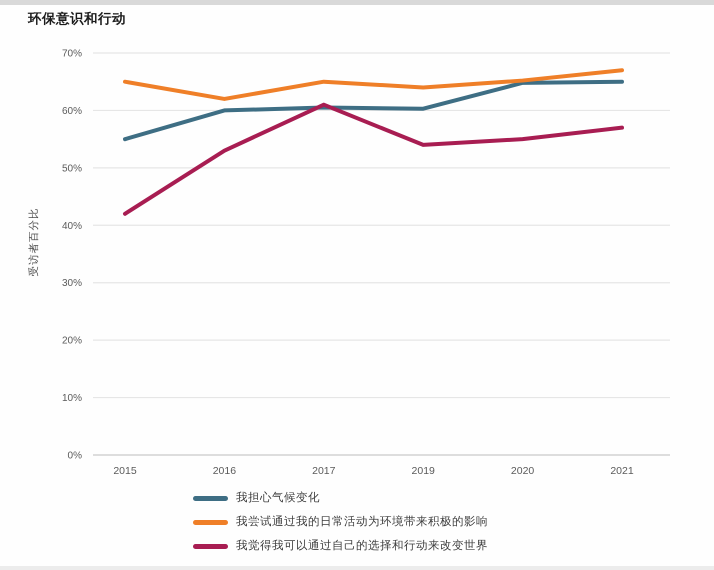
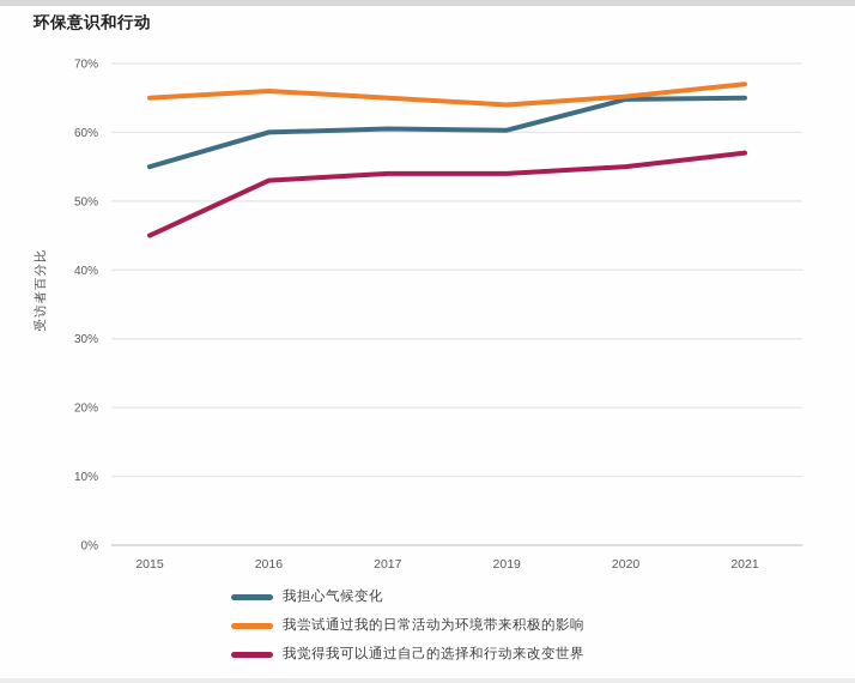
我觉得我可以通过自己的选择和行动来改变世界/2015: 42% -> 45%
我尝试通过我的日常活动为环境带来积极的影响/2016: 62% -> 66%
我觉得我可以通过自己的选择和行动来改变世界/2017: 61% -> 54%
